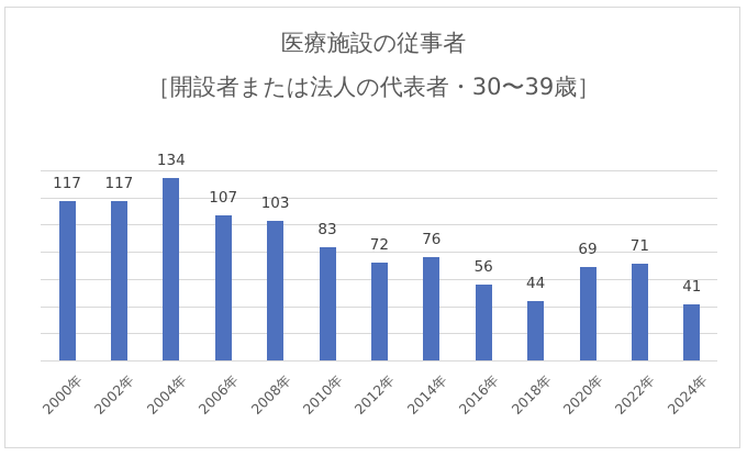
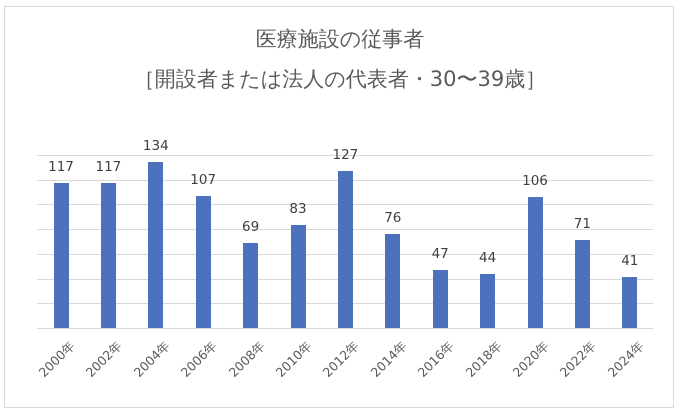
2008年: 103 -> 69
2012年: 72 -> 127
2016年: 56 -> 47
2020年: 69 -> 106
